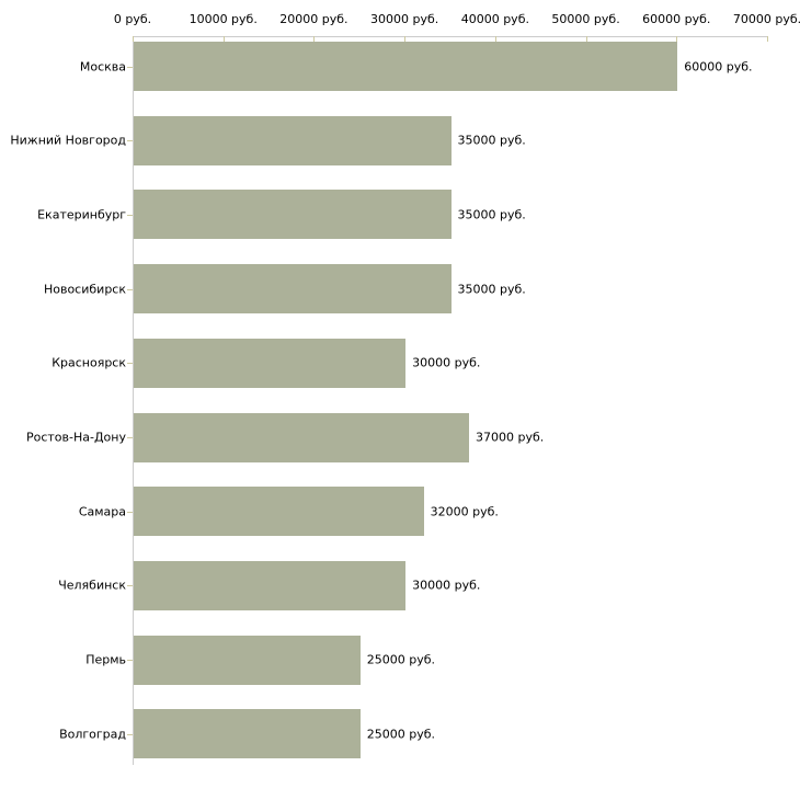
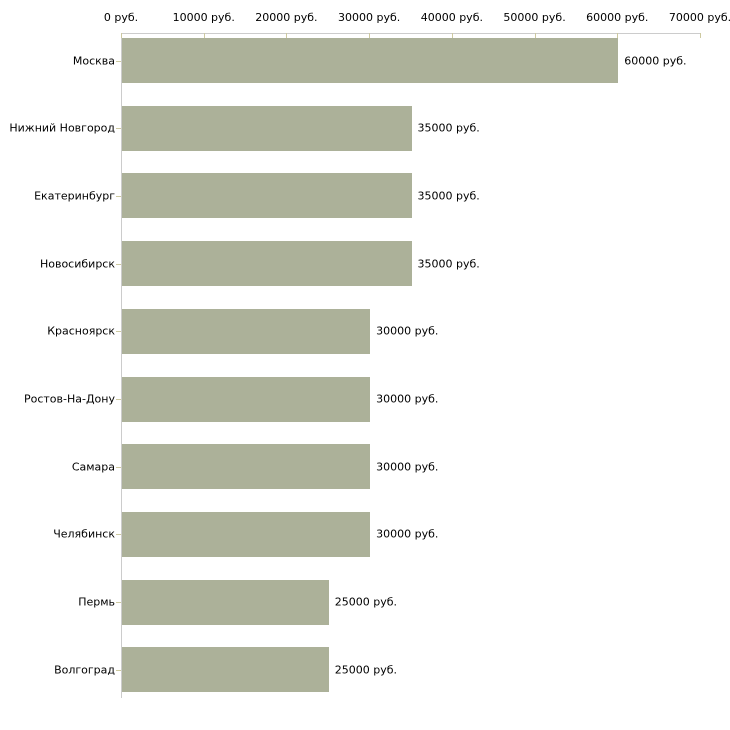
Ростов-На-Дону: 37000 -> 30000
Самара: 32000 -> 30000
